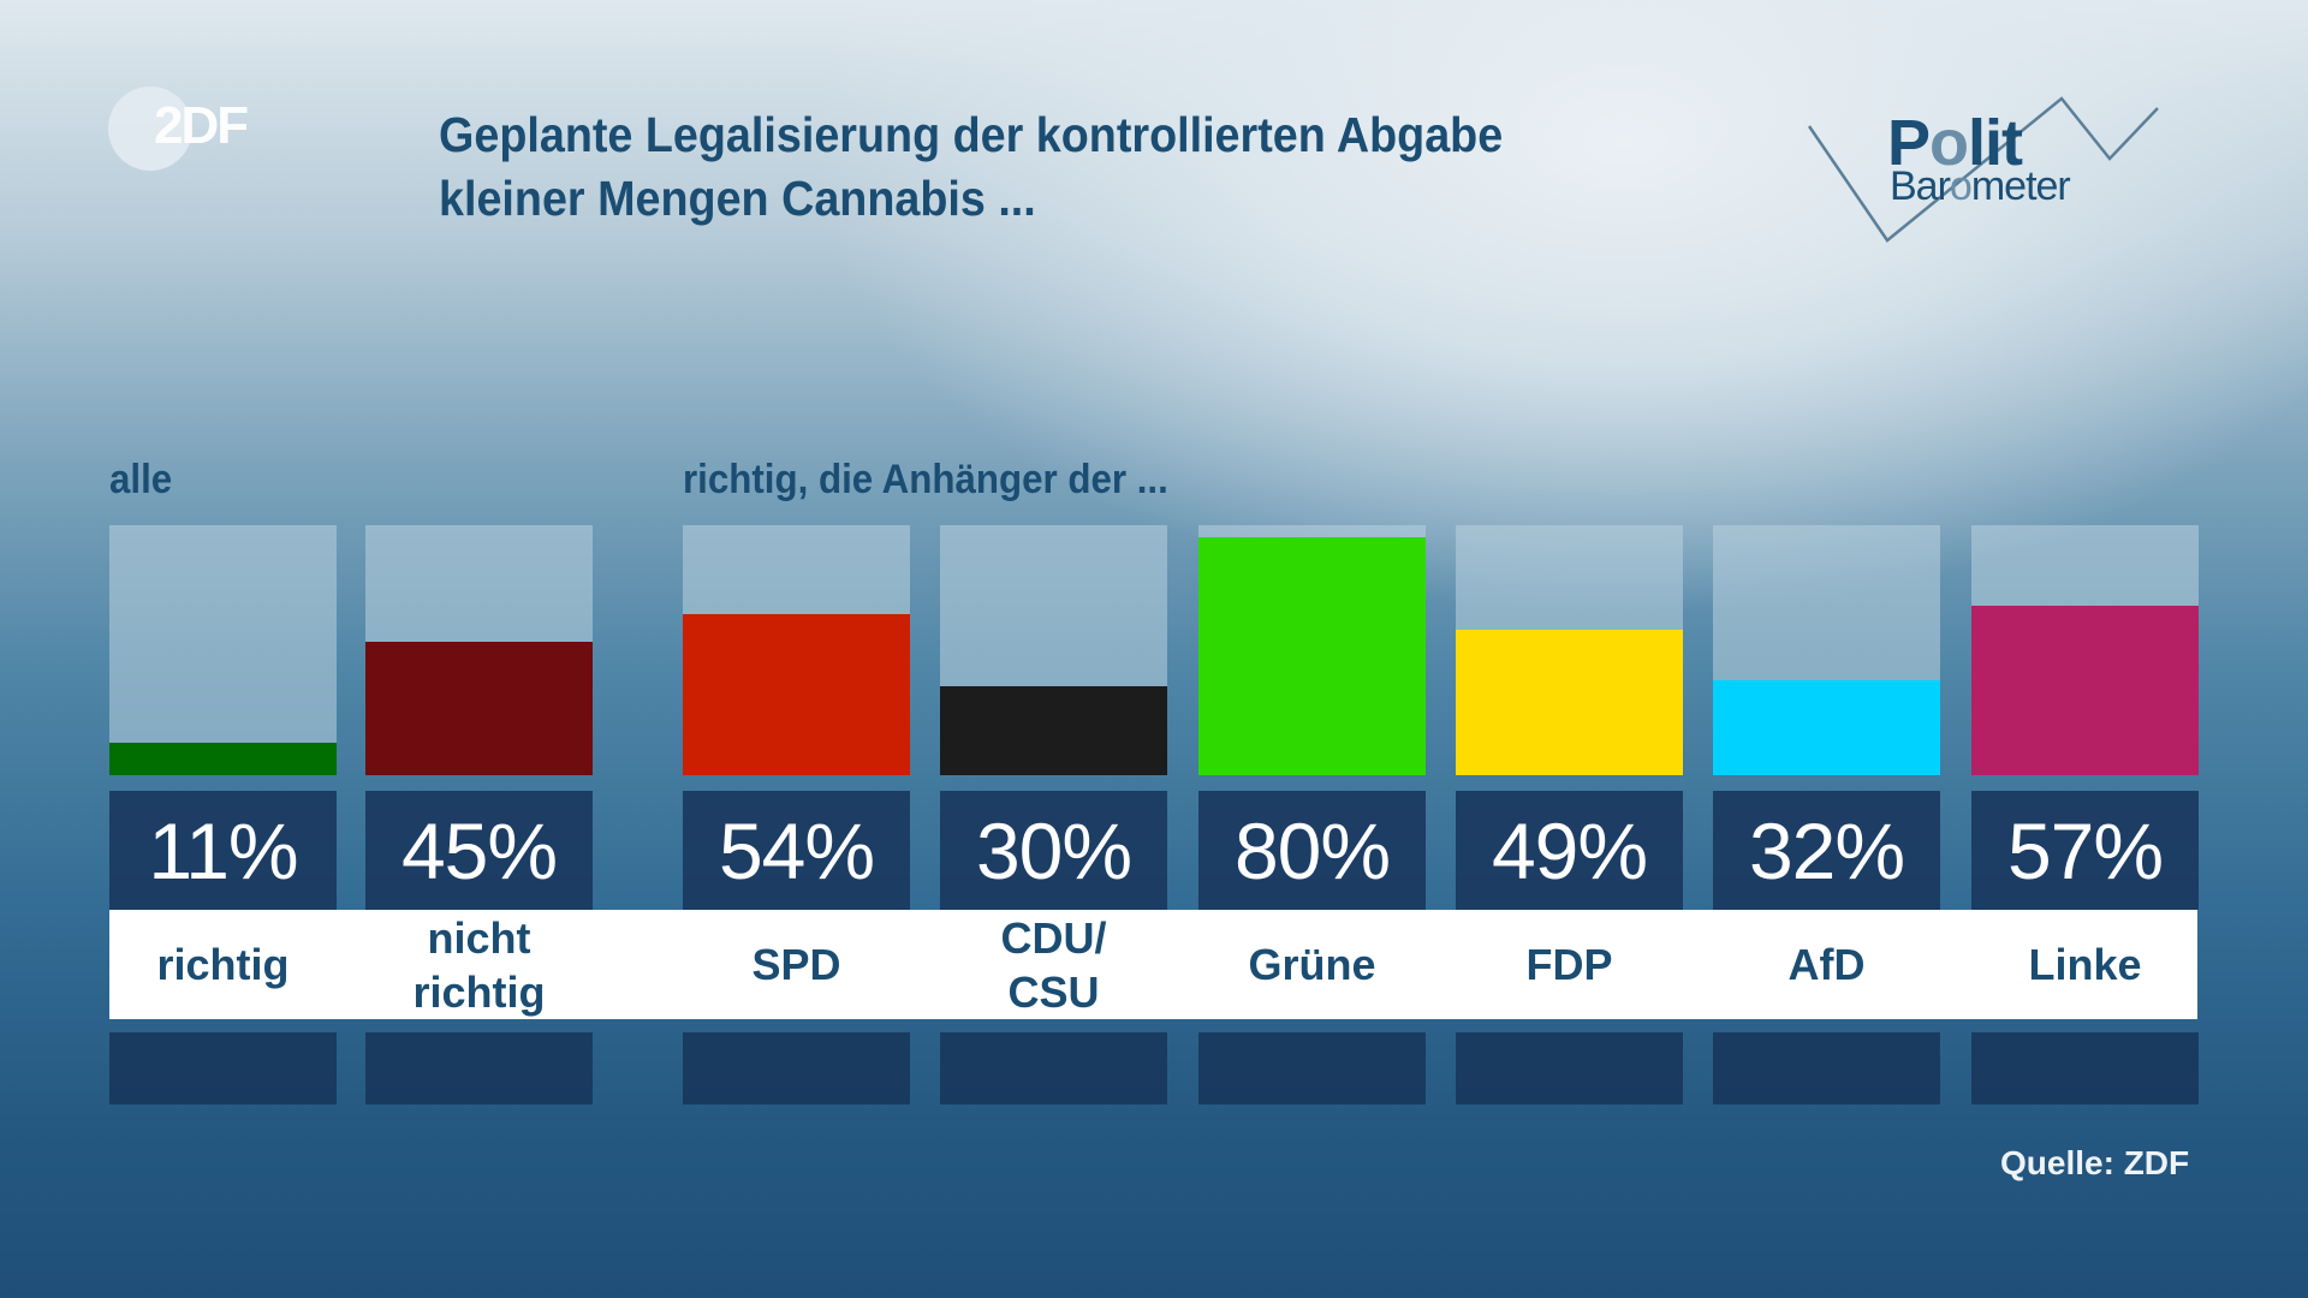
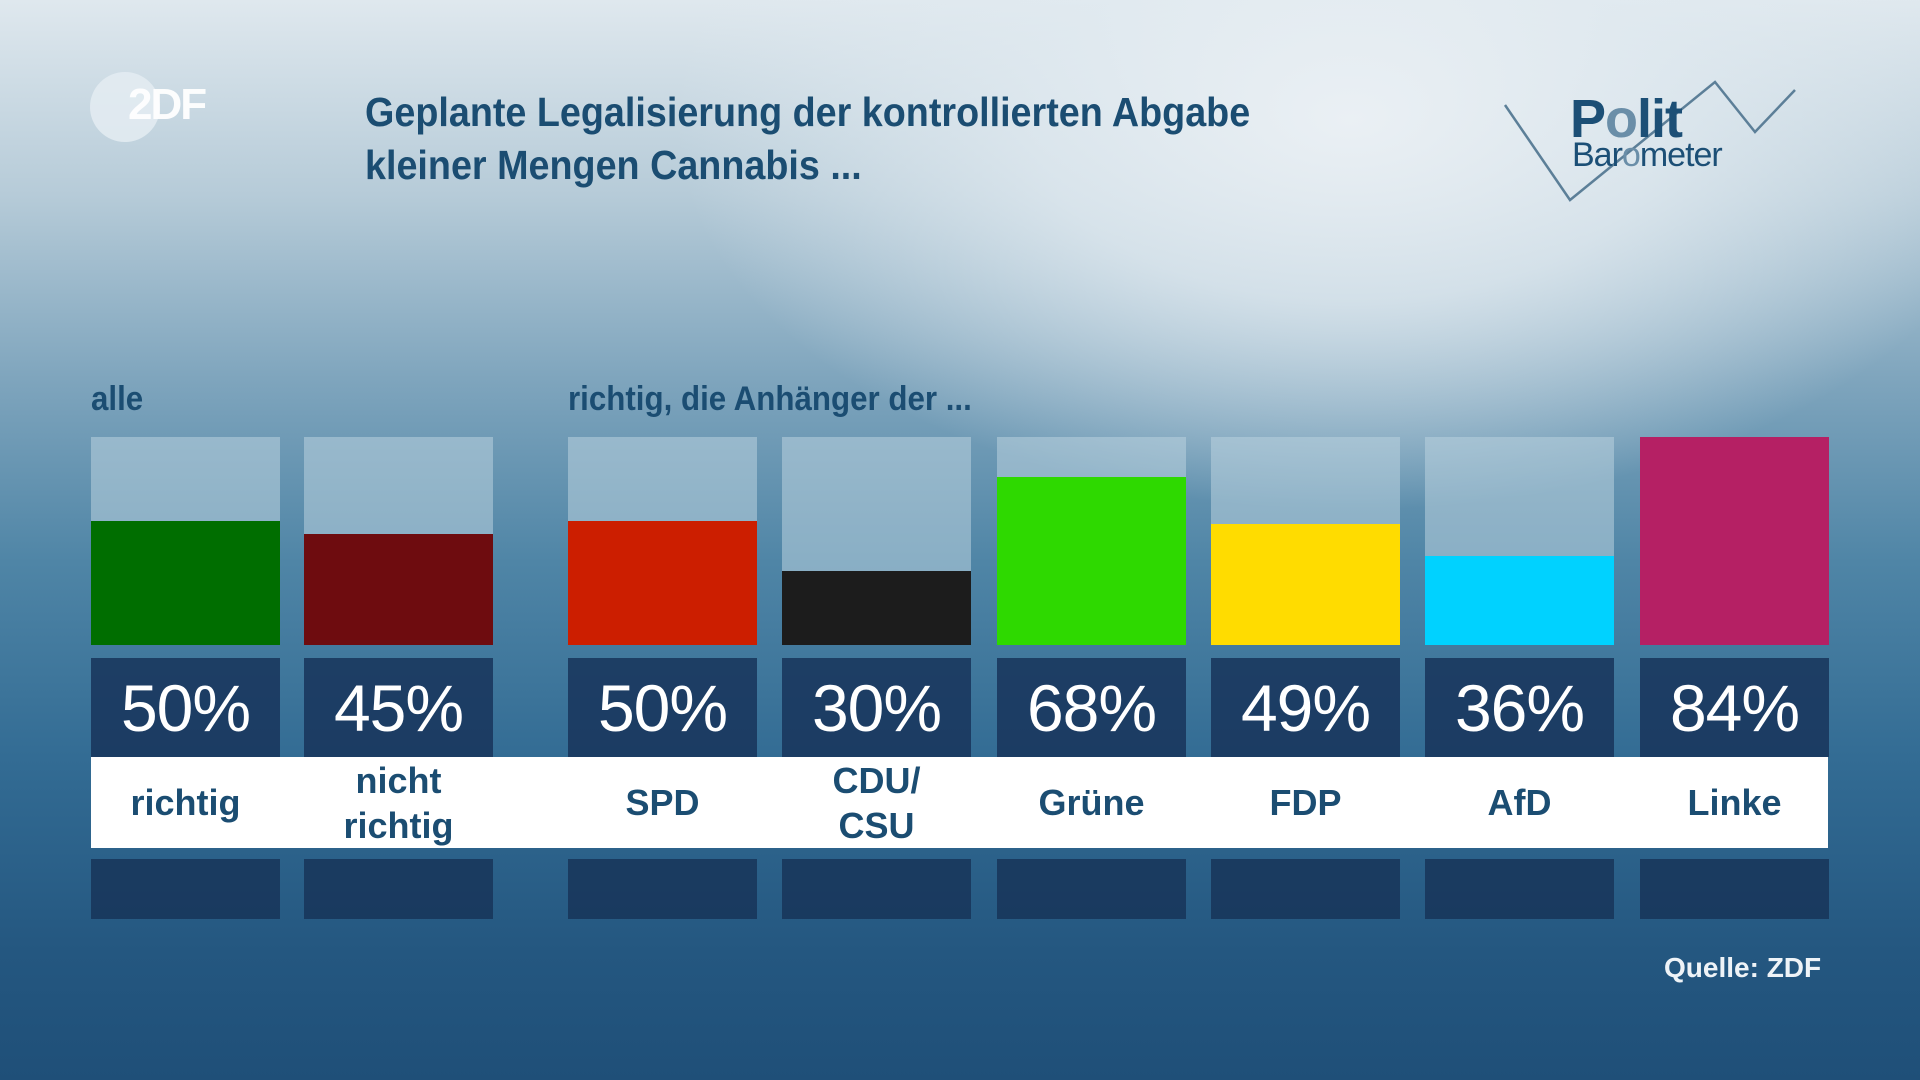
richtig: 11% -> 50%
SPD: 54% -> 50%
Grüne: 80% -> 68%
AfD: 32% -> 36%
Linke: 57% -> 84%
